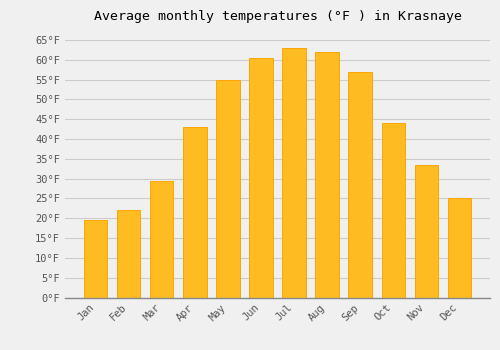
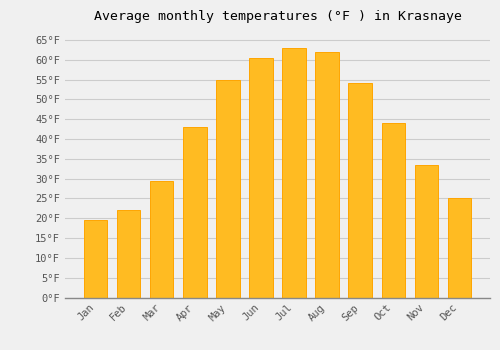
Sep: 57.0°F -> 54.0°F
